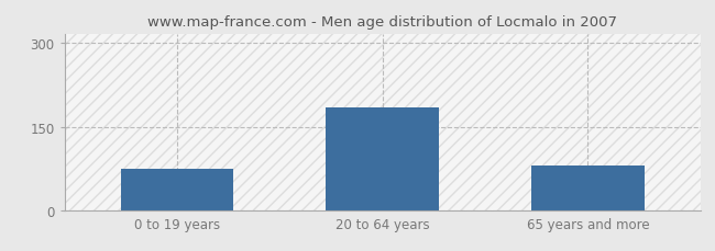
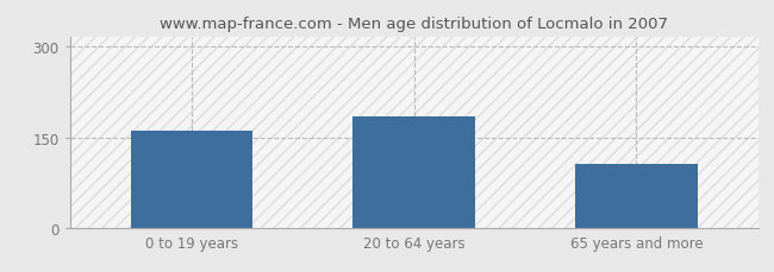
0 to 19 years: 75 -> 160
65 years and more: 80 -> 106
